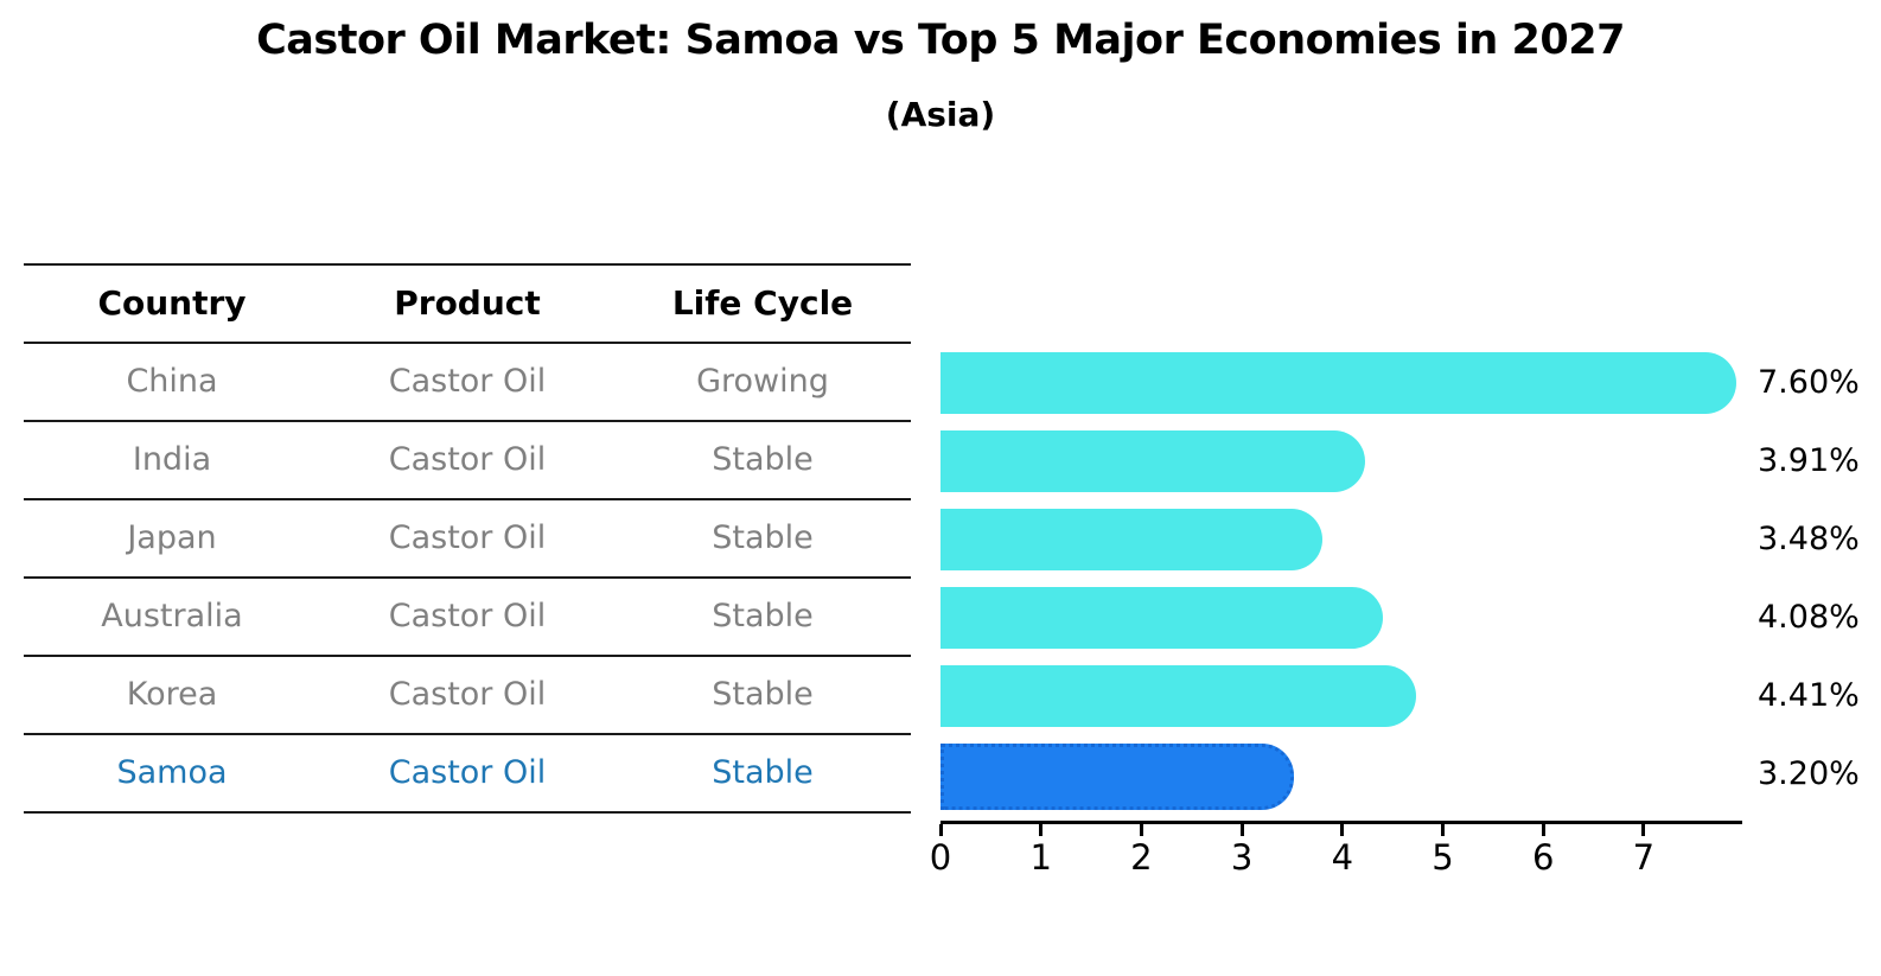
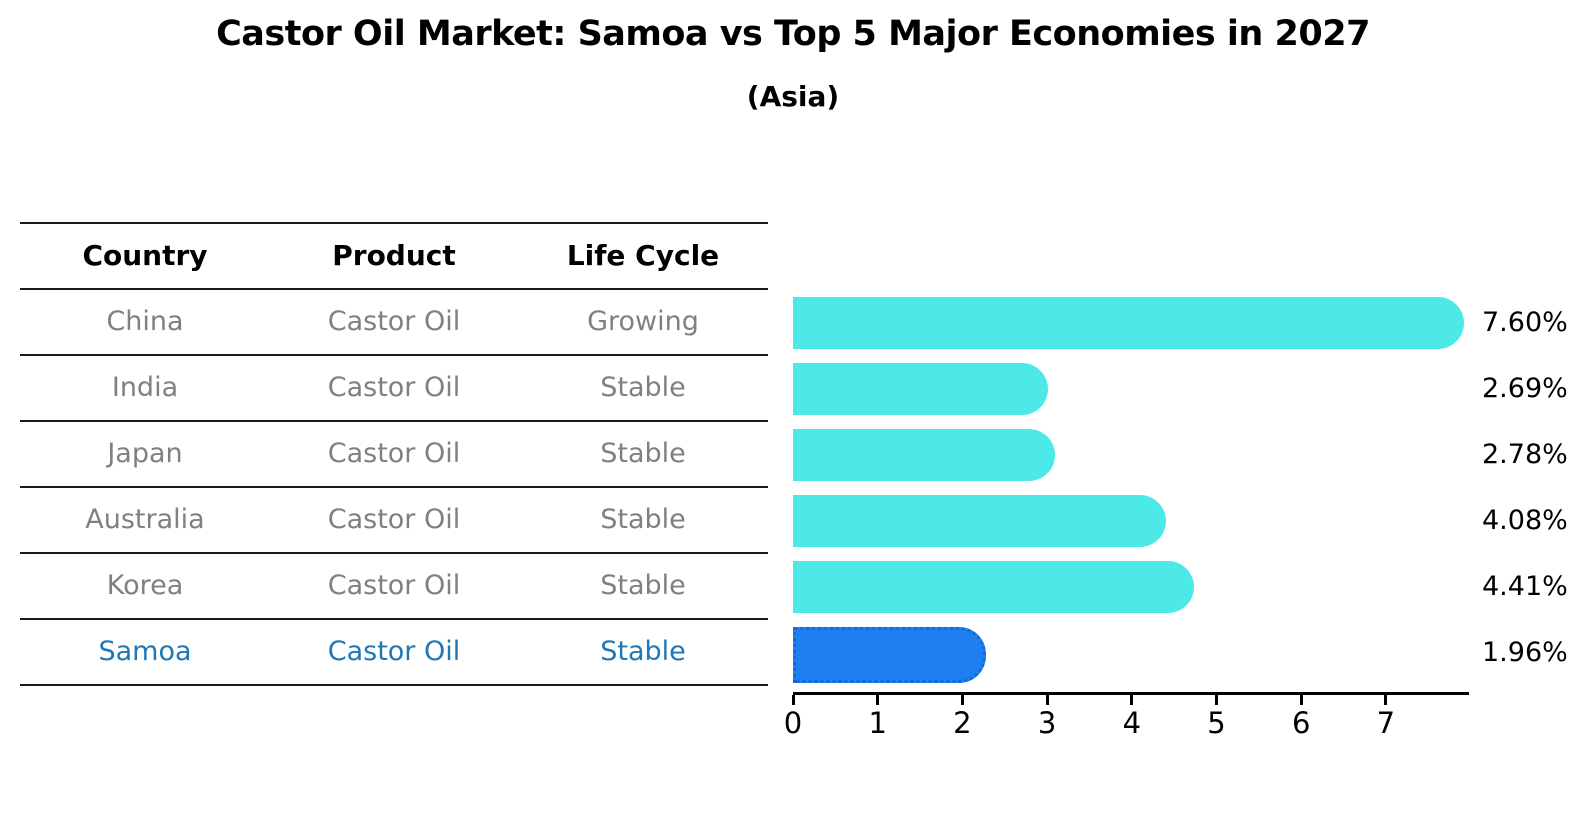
India: 3.91% -> 2.69%
Japan: 3.48% -> 2.78%
Samoa: 3.20% -> 1.96%
